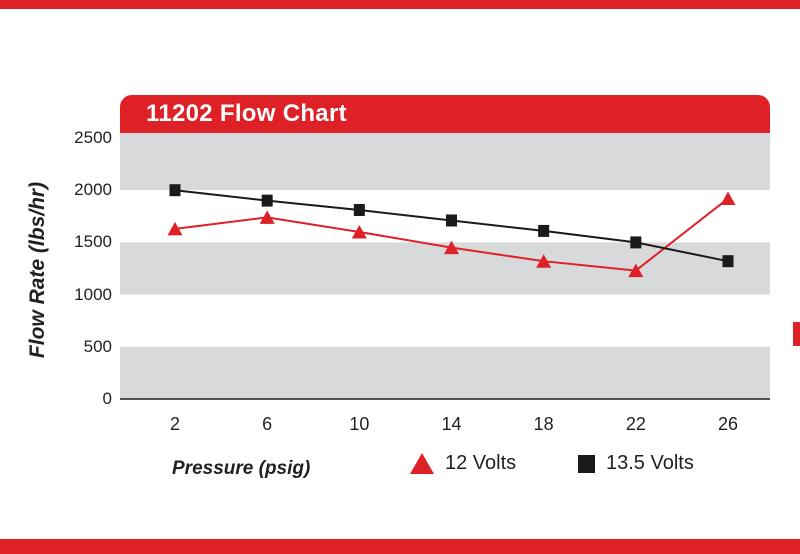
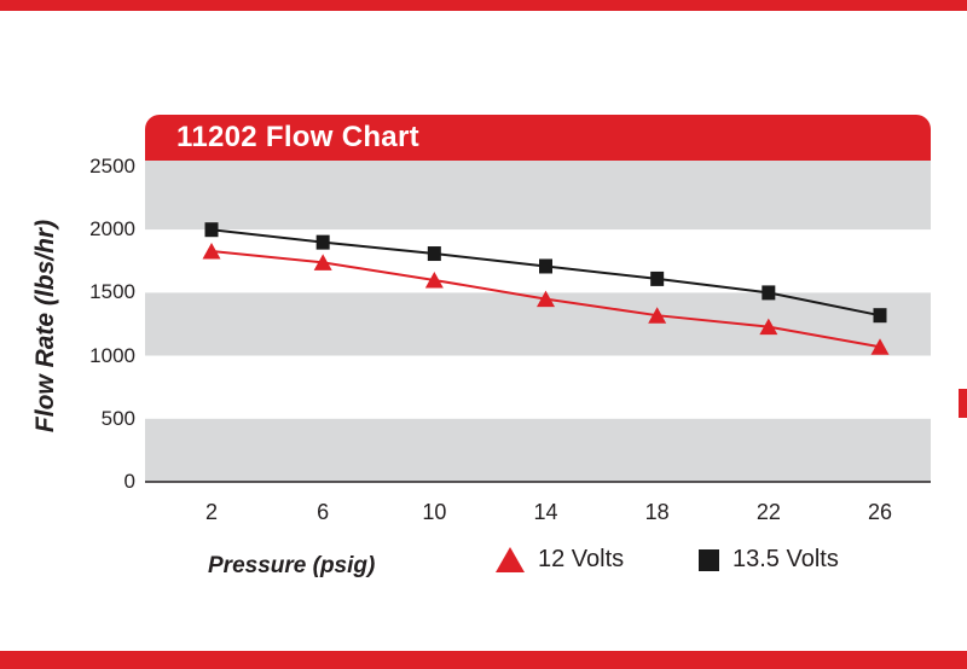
12 Volts/2: 1630 -> 1830
12 Volts/26: 1920 -> 1070
